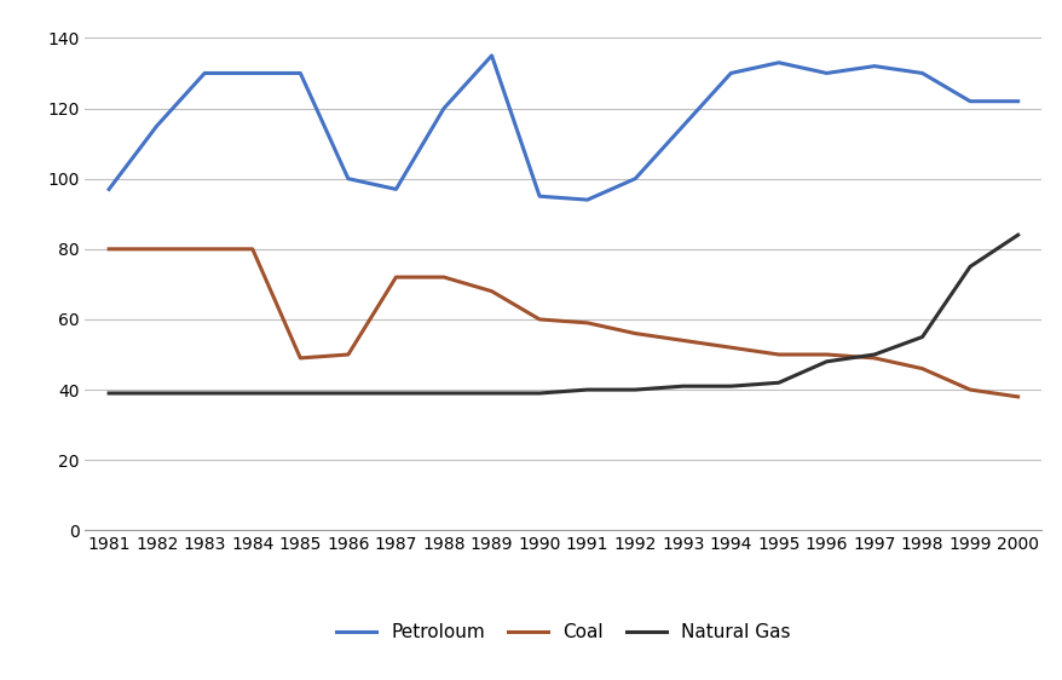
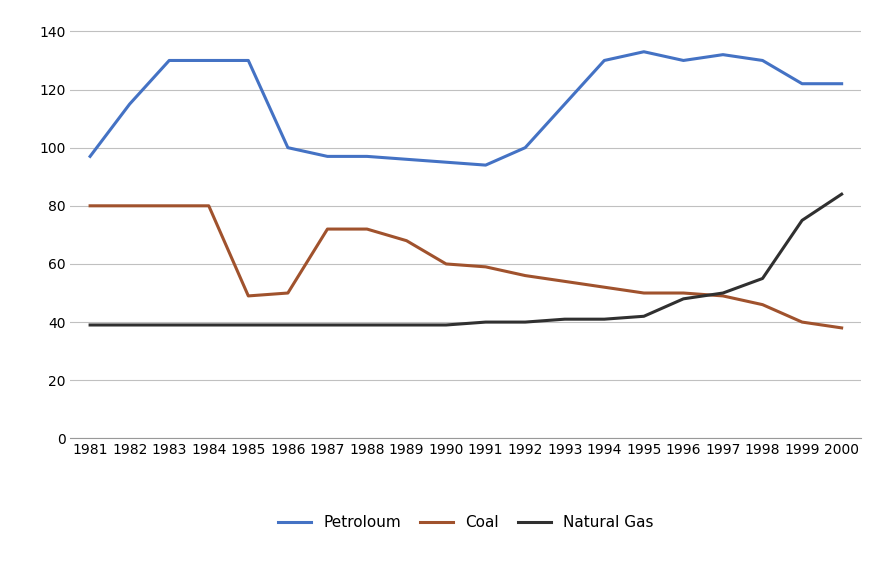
Petroloum/1988: 120 -> 97
Petroloum/1989: 135 -> 96
